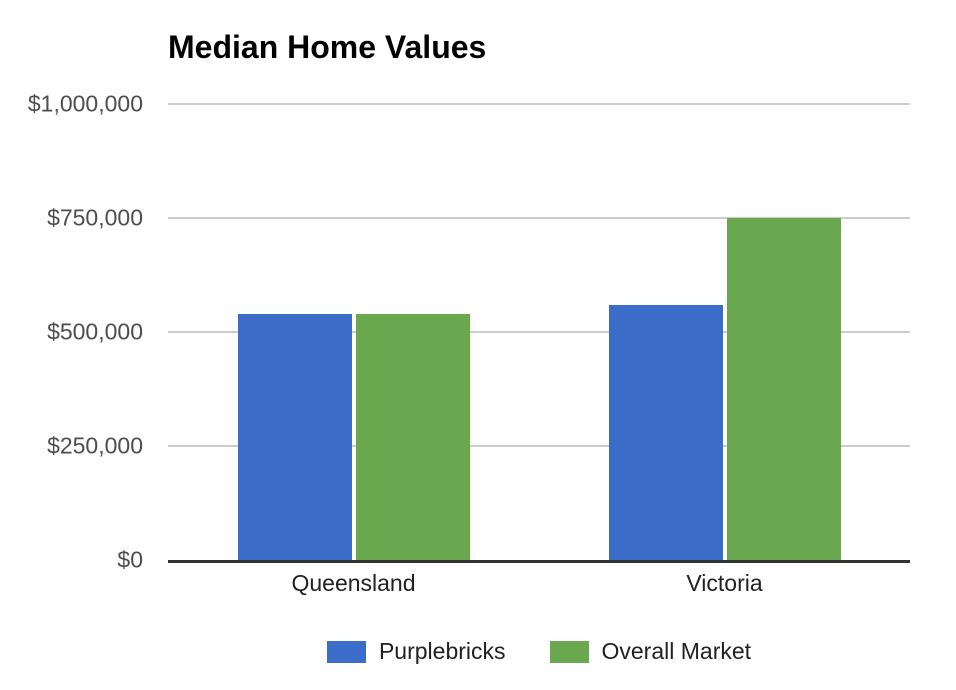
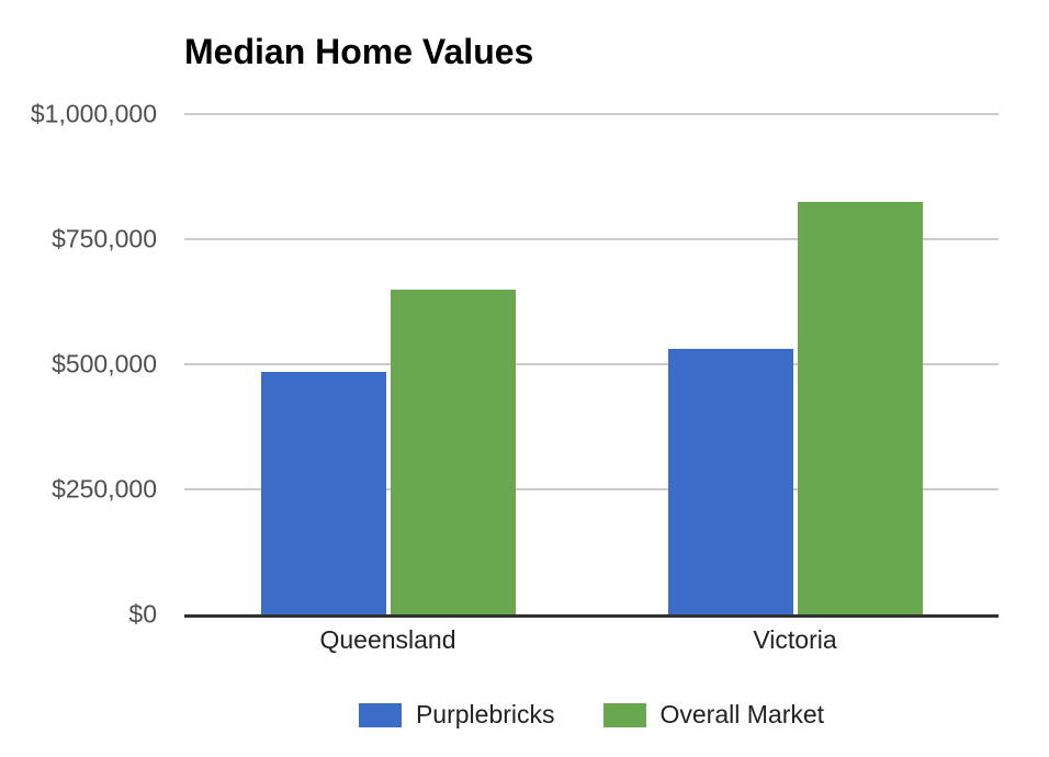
Purplebricks/Queensland: $540000 -> $480000
Overall Market/Queensland: $540000 -> $650000
Purplebricks/Victoria: $560000 -> $530000
Overall Market/Victoria: $750000 -> $820000
